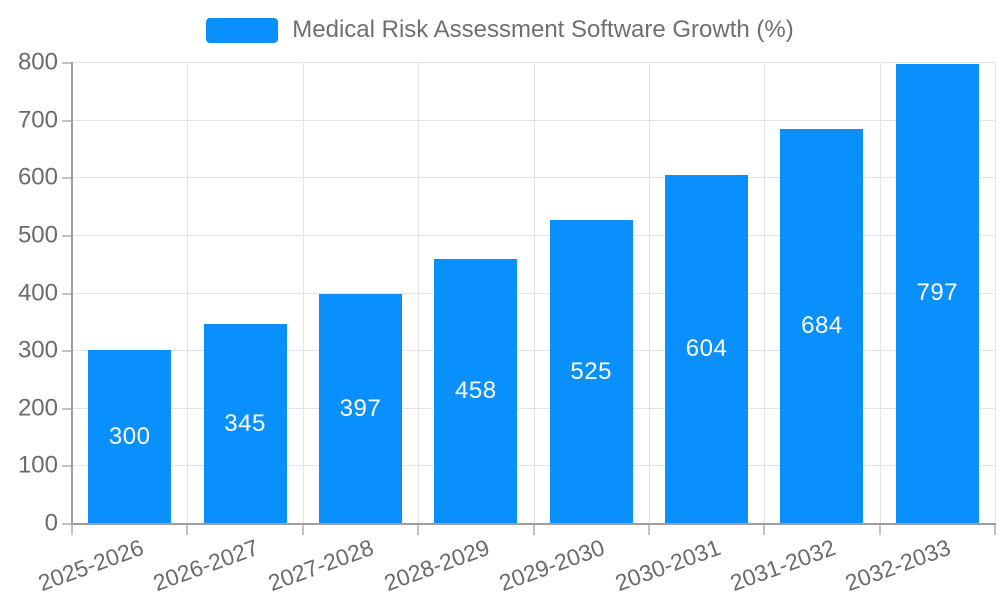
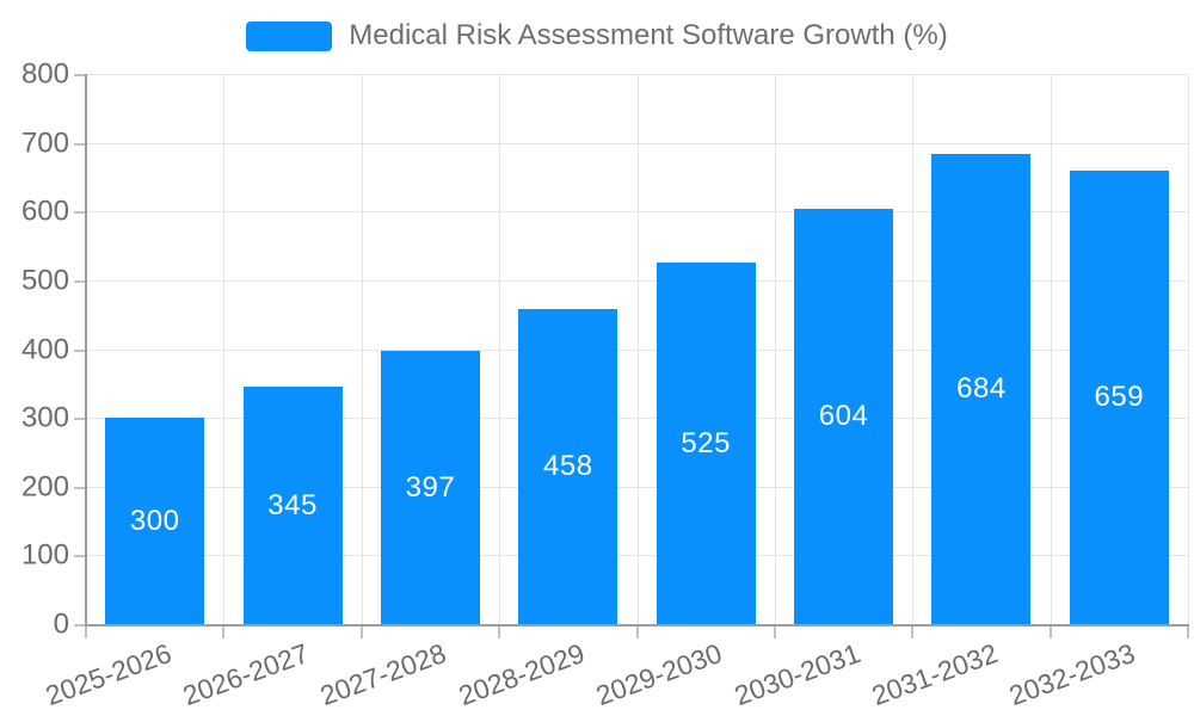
2032-2033: 797 -> 659
